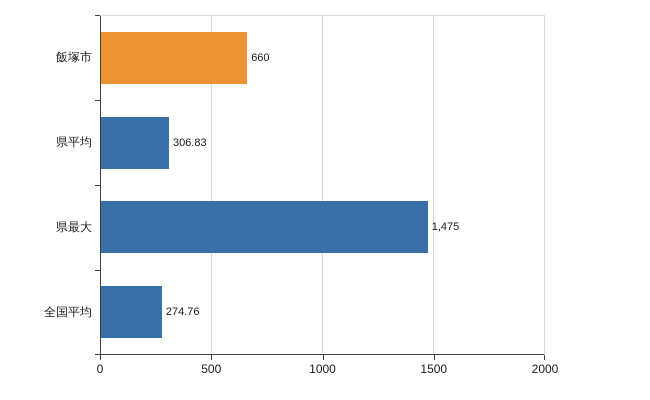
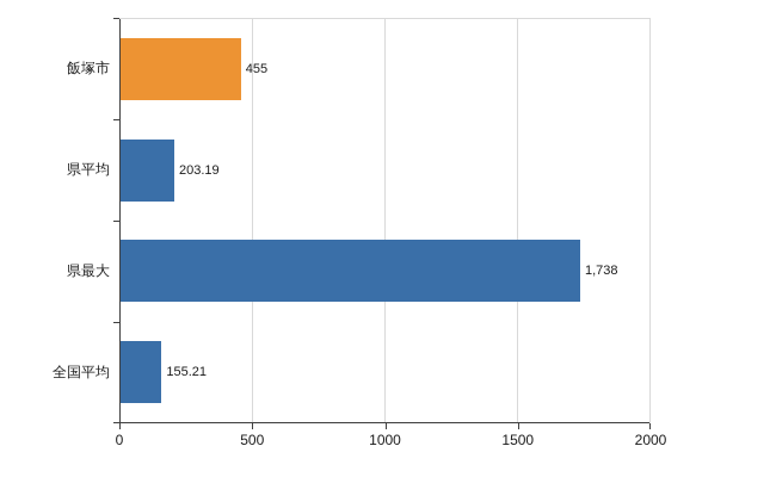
飯塚市: 660 -> 455
県平均: 306.83 -> 203.19
県最大: 1,475 -> 1,738
全国平均: 274.76 -> 155.21
